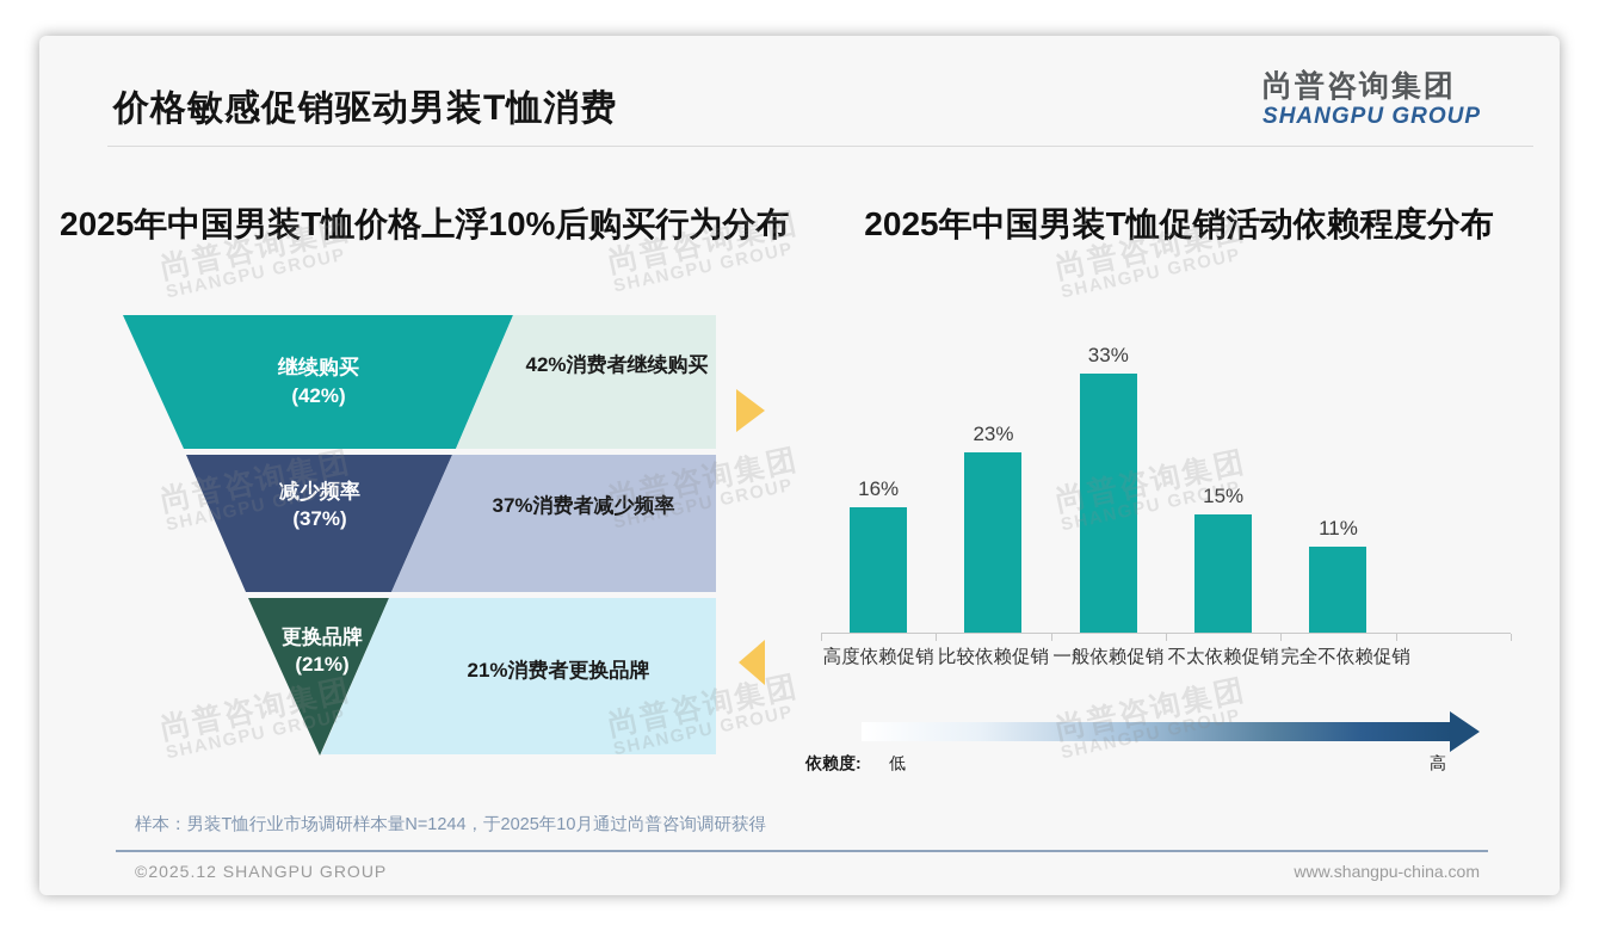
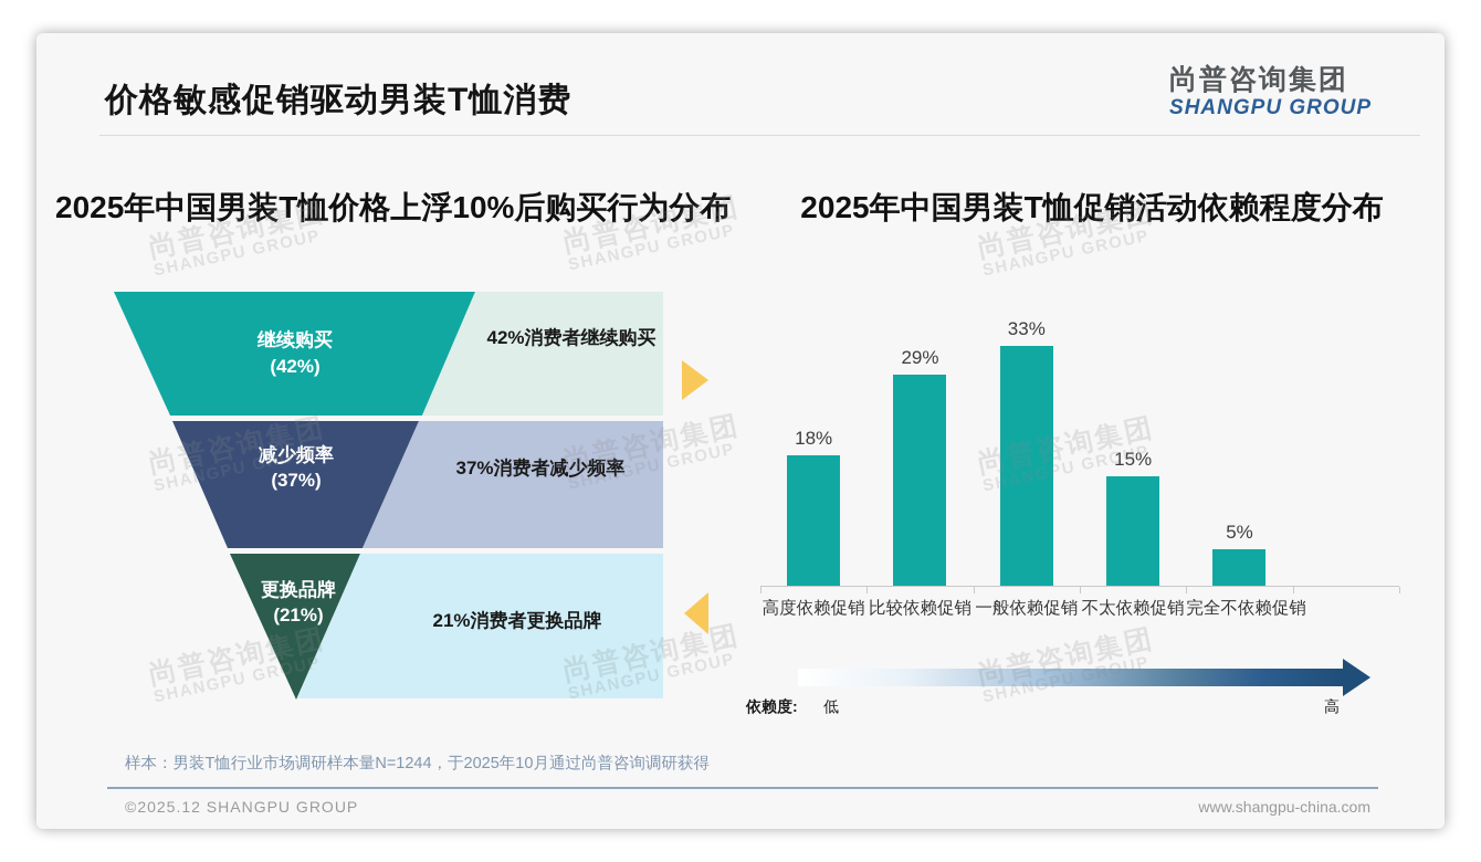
2025年中国男装T恤促销活动依赖程度分布/高度依赖促销: 16% -> 18%
2025年中国男装T恤促销活动依赖程度分布/比较依赖促销: 23% -> 29%
2025年中国男装T恤促销活动依赖程度分布/完全不依赖促销: 11% -> 5%
